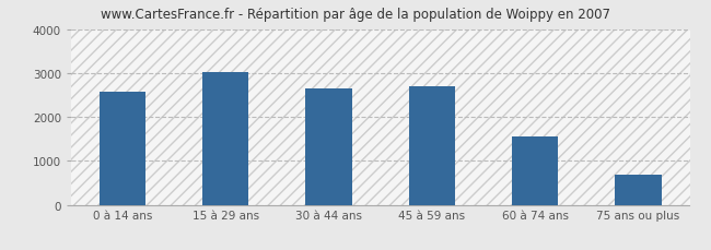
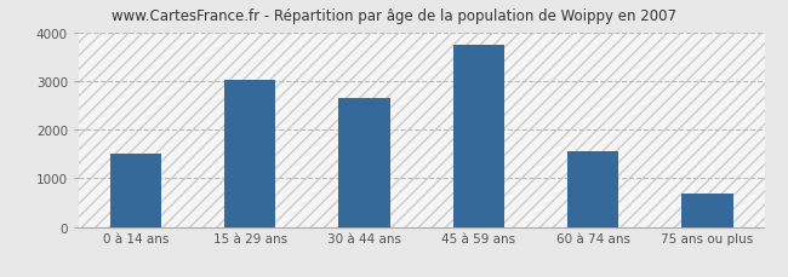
0 à 14 ans: 2580 -> 1500
45 à 59 ans: 2700 -> 3750
